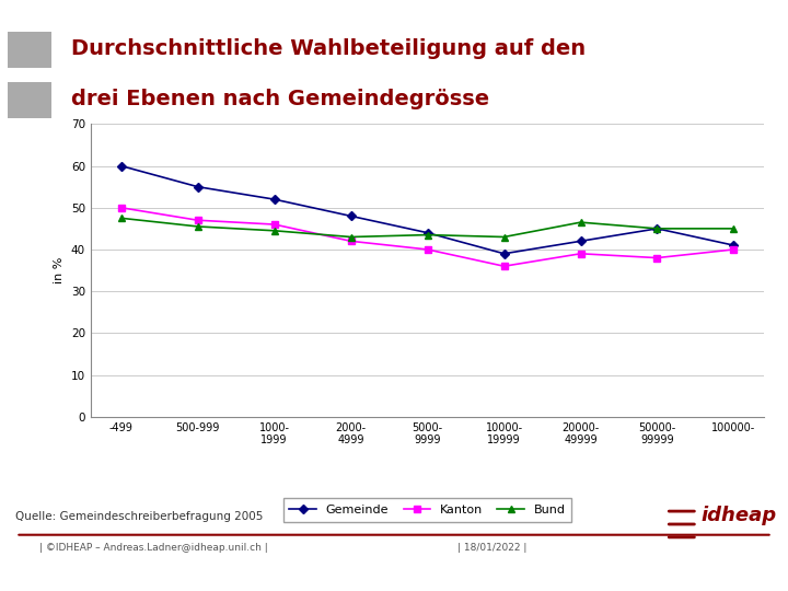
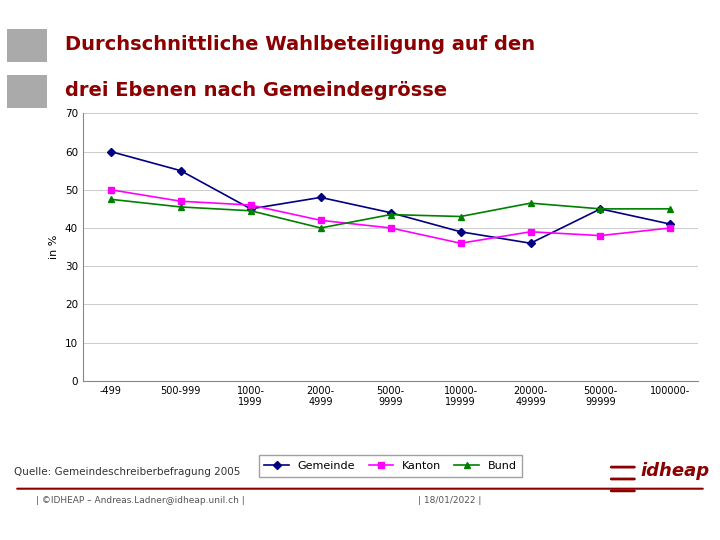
Gemeinde/1000- 1999: 52 -> 45
Bund/2000- 4999: 43.0 -> 40.0
Gemeinde/20000- 49999: 42 -> 36
